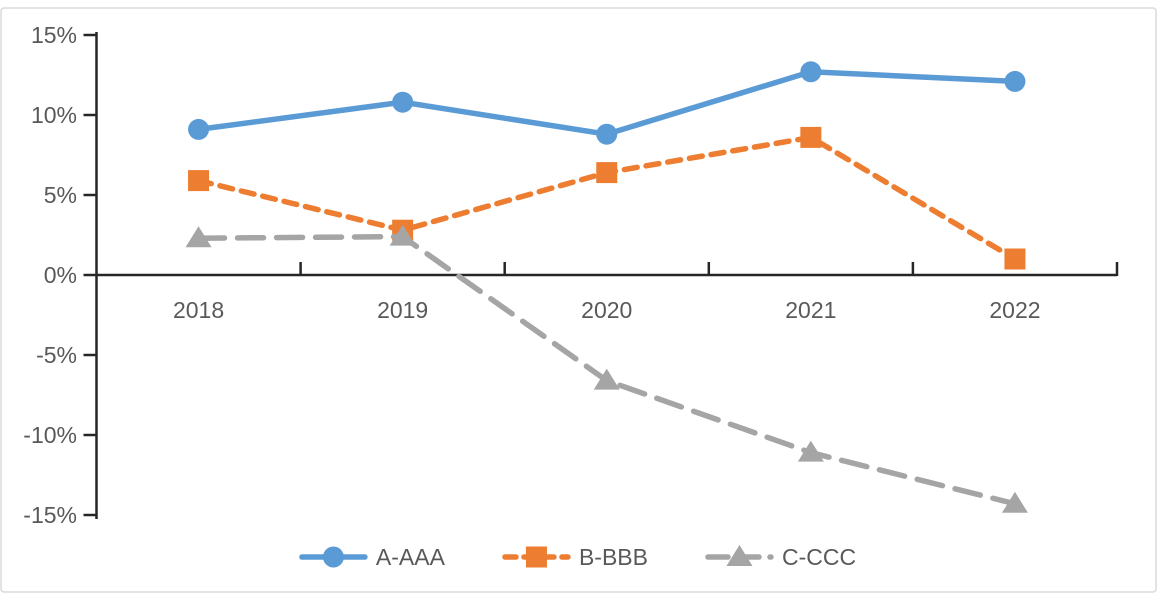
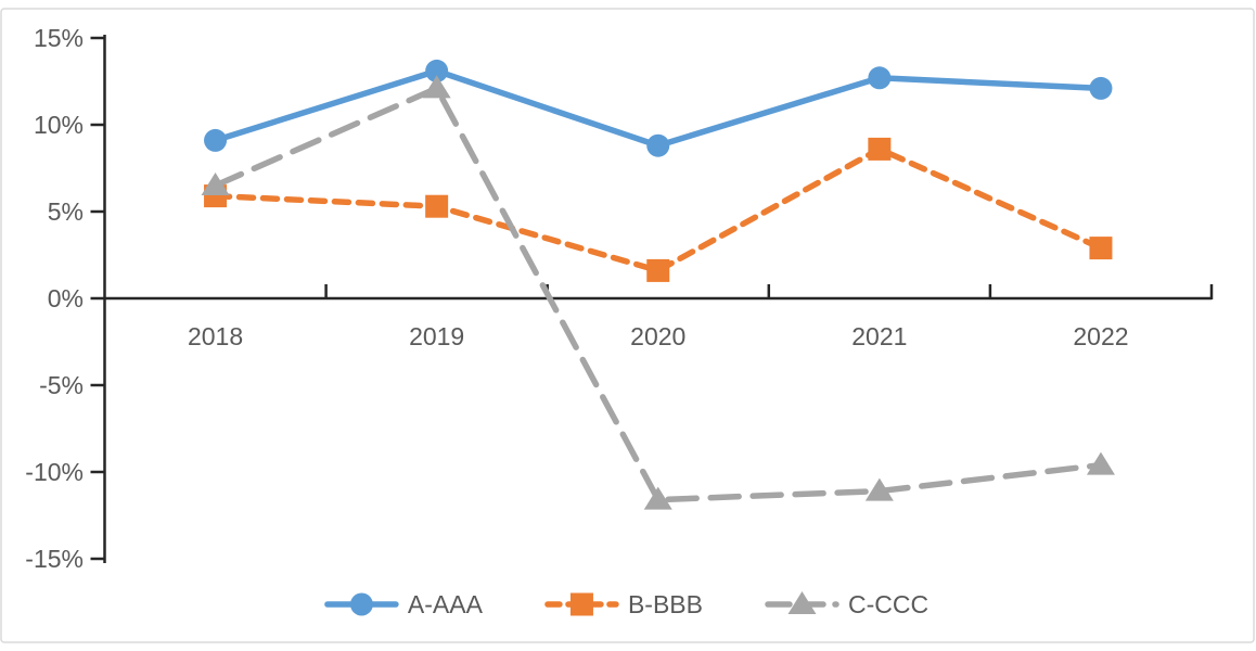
C-CCC/2018: 2.3% -> 6.5%
A-AAA/2019: 10.8% -> 13.1%
B-BBB/2019: 2.8% -> 5.3%
C-CCC/2019: 2.4% -> 12.1%
B-BBB/2020: 6.4% -> 1.6%
C-CCC/2020: -6.6% -> -11.6%
B-BBB/2022: 1.0% -> 2.9%
C-CCC/2022: -14.3% -> -9.6%
